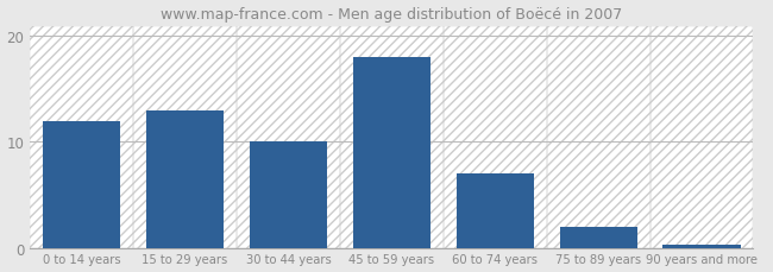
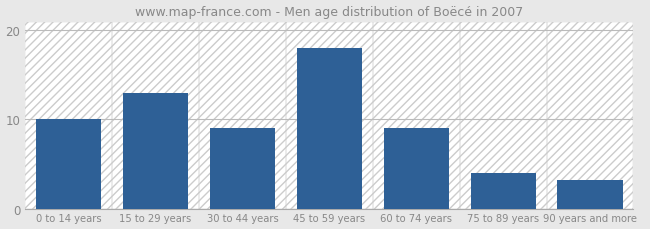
0 to 14 years: 12.0 -> 10.0
30 to 44 years: 10.0 -> 9.0
60 to 74 years: 7.0 -> 9.0
75 to 89 years: 2.0 -> 4.0
90 years and more: 0.3 -> 3.2
